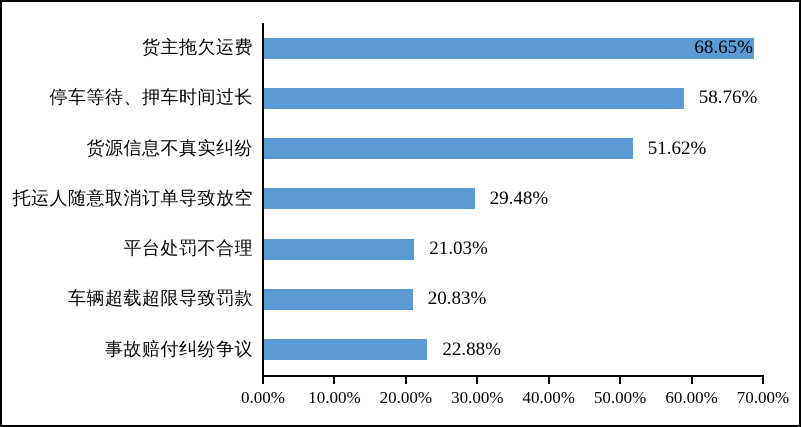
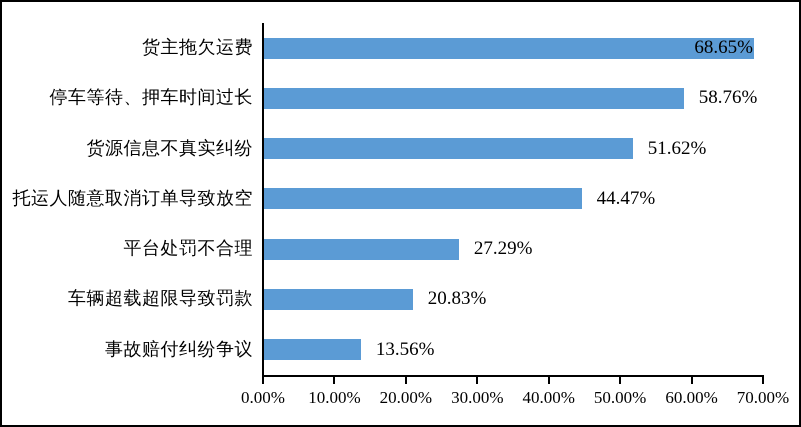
托运人随意取消订单导致放空: 29.48% -> 44.47%
平台处罚不合理: 21.03% -> 27.29%
事故赔付纠纷争议: 22.88% -> 13.56%
